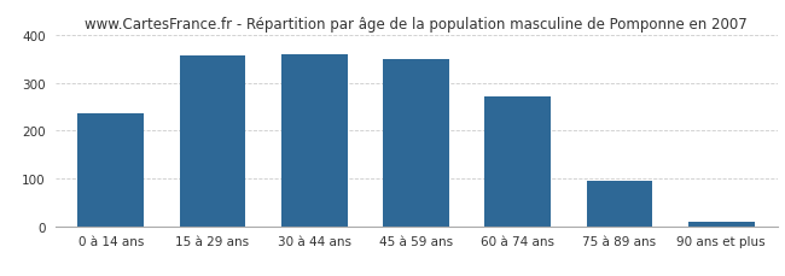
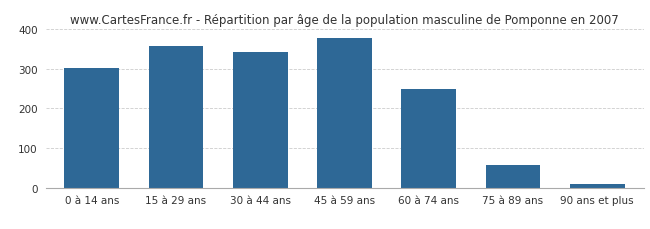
0 à 14 ans: 235 -> 302
30 à 44 ans: 360 -> 343
45 à 59 ans: 350 -> 378
60 à 74 ans: 270 -> 248
75 à 89 ans: 95 -> 57
